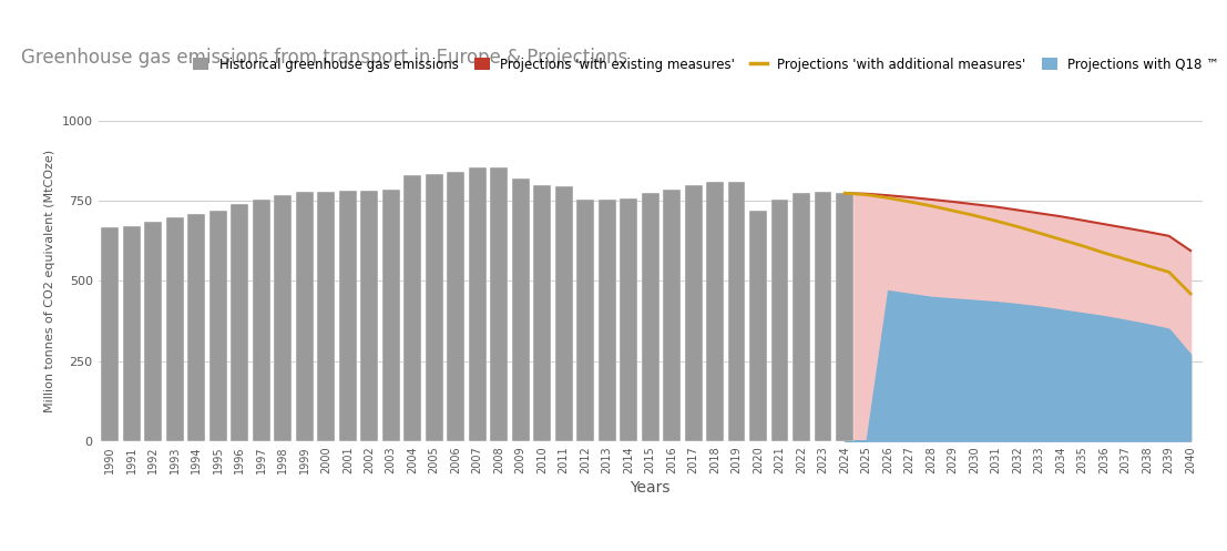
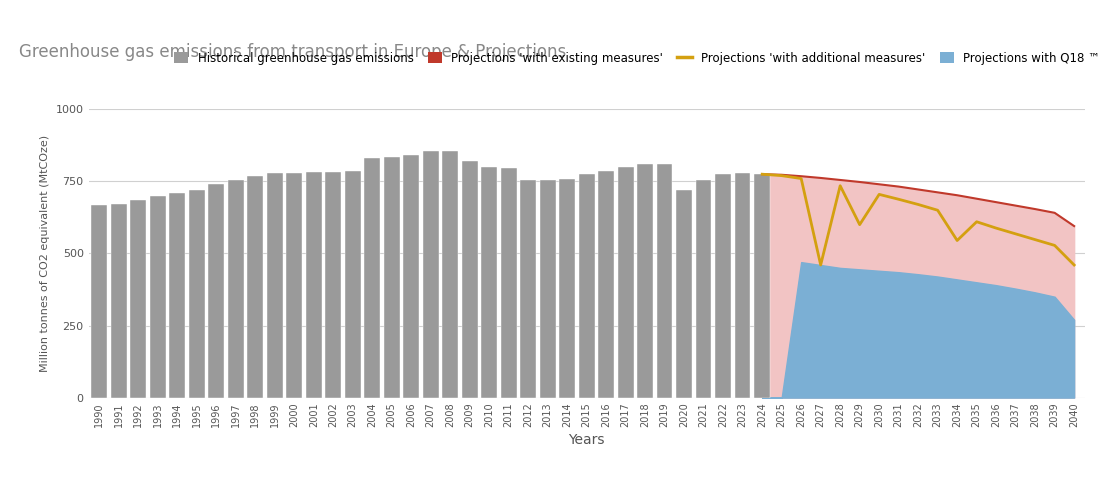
Projections 'with additional measures'/2027: 748 -> 460
Projections 'with additional measures'/2029: 720 -> 600
Projections 'with additional measures'/2034: 630 -> 545
